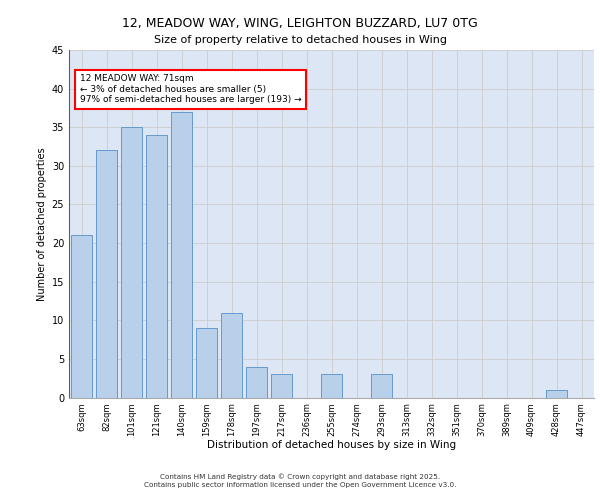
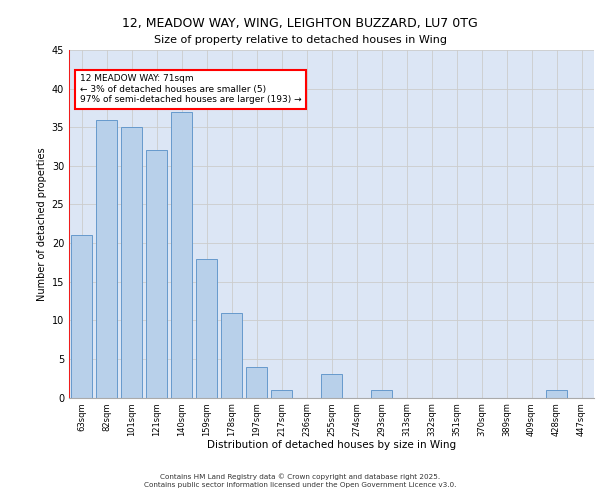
82sqm: 32 -> 36
121sqm: 34 -> 32
159sqm: 9 -> 18
217sqm: 3 -> 1
293sqm: 3 -> 1
